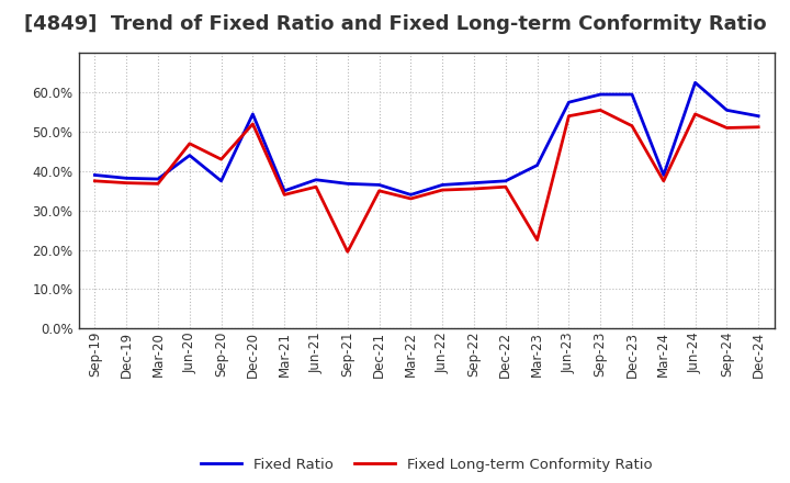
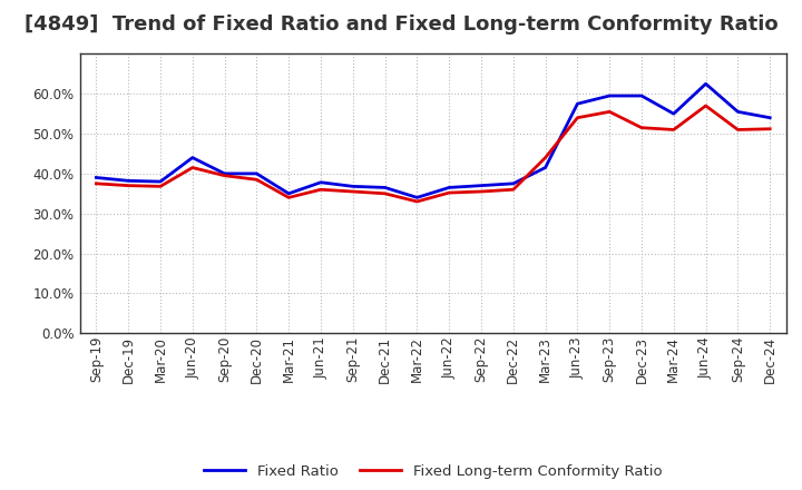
Fixed Long-term Conformity Ratio/Jun-20: 47.0% -> 41.5%
Fixed Ratio/Sep-20: 37.5% -> 40.0%
Fixed Long-term Conformity Ratio/Sep-20: 43.0% -> 39.5%
Fixed Ratio/Dec-20: 54.5% -> 40.0%
Fixed Long-term Conformity Ratio/Dec-20: 52.0% -> 38.5%
Fixed Long-term Conformity Ratio/Sep-21: 19.5% -> 35.5%
Fixed Long-term Conformity Ratio/Mar-23: 22.5% -> 44.0%
Fixed Ratio/Mar-24: 39.0% -> 55.0%
Fixed Long-term Conformity Ratio/Mar-24: 37.5% -> 51.0%
Fixed Long-term Conformity Ratio/Jun-24: 54.5% -> 57.0%
